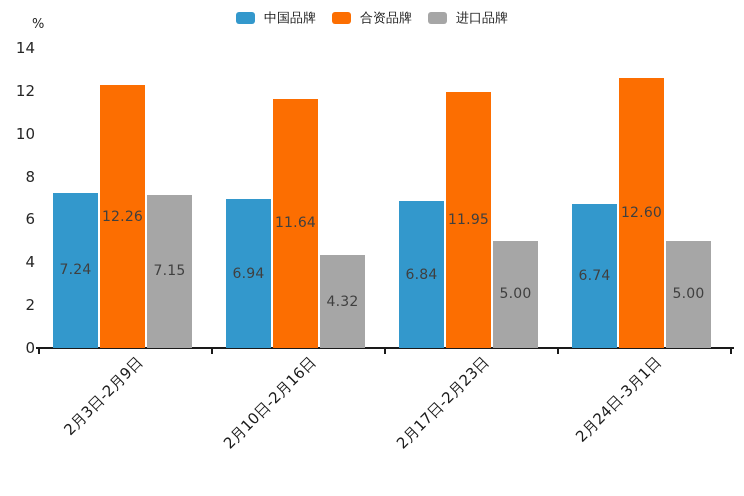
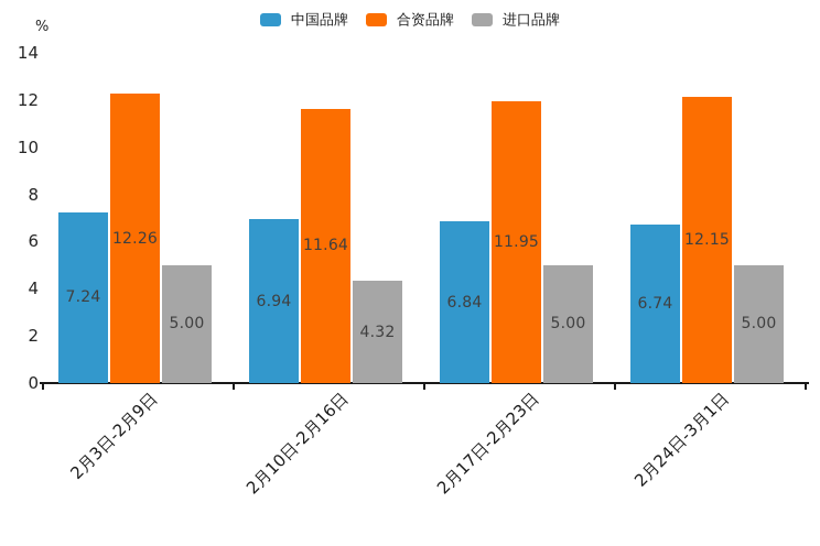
进口品牌/2月3日-2月9日: 7.15 -> 5.00
合资品牌/2月24日-3月1日: 12.60 -> 12.15
